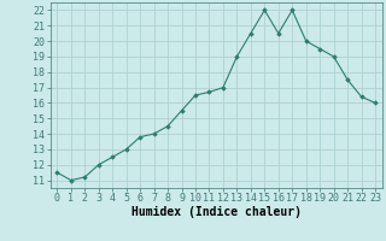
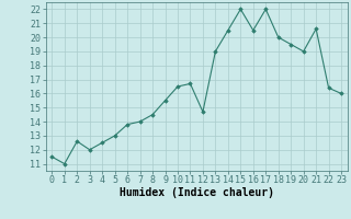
2: 11.2 -> 12.6
12: 17.0 -> 14.7
21: 17.5 -> 20.6
